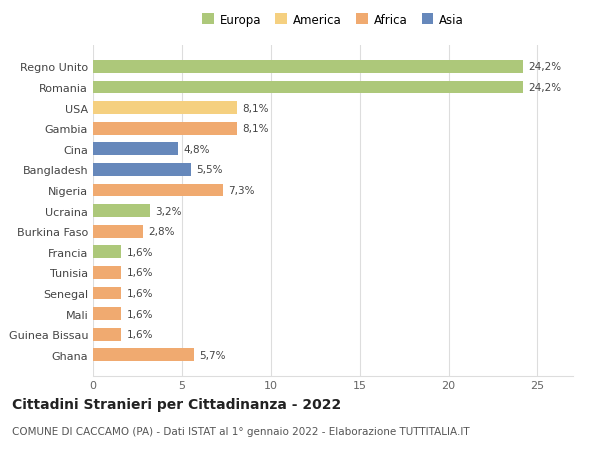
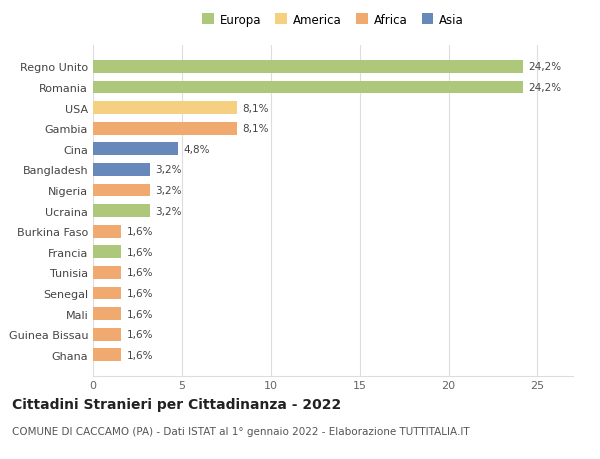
Bangladesh: 5,5% -> 3,2%
Nigeria: 7,3% -> 3,2%
Burkina Faso: 2,8% -> 1,6%
Ghana: 5,7% -> 1,6%
